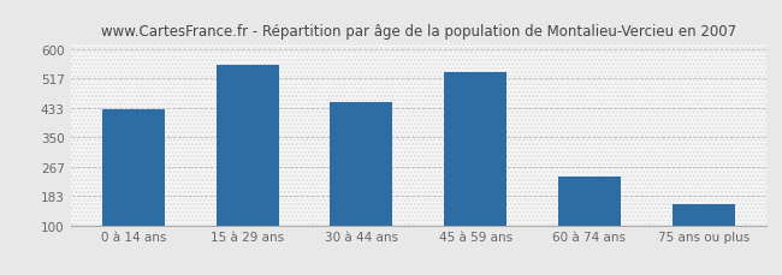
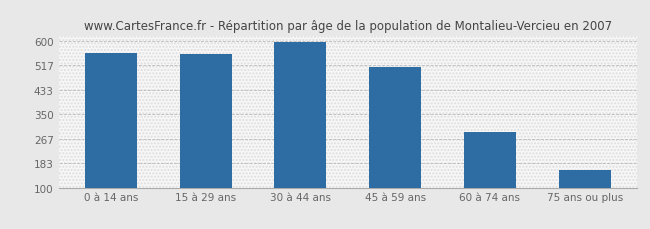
0 à 14 ans: 430 -> 558
30 à 44 ans: 450 -> 597
45 à 59 ans: 535 -> 510
60 à 74 ans: 240 -> 291
